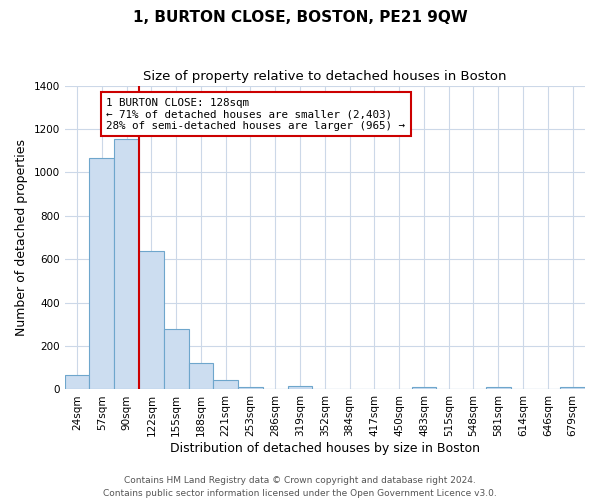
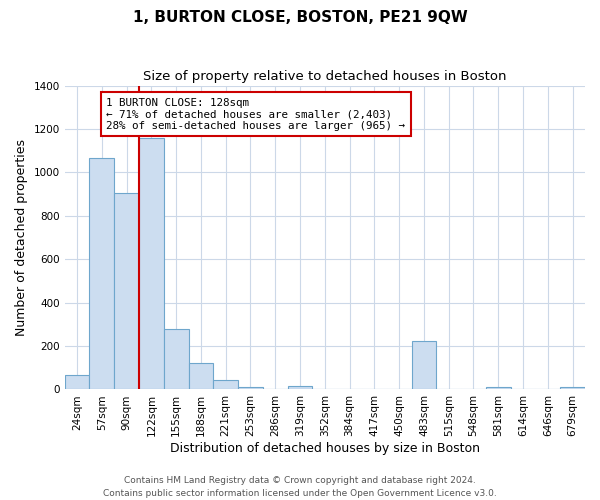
90sqm: 1155 -> 905
122sqm: 640 -> 1160
483sqm: 10 -> 225
